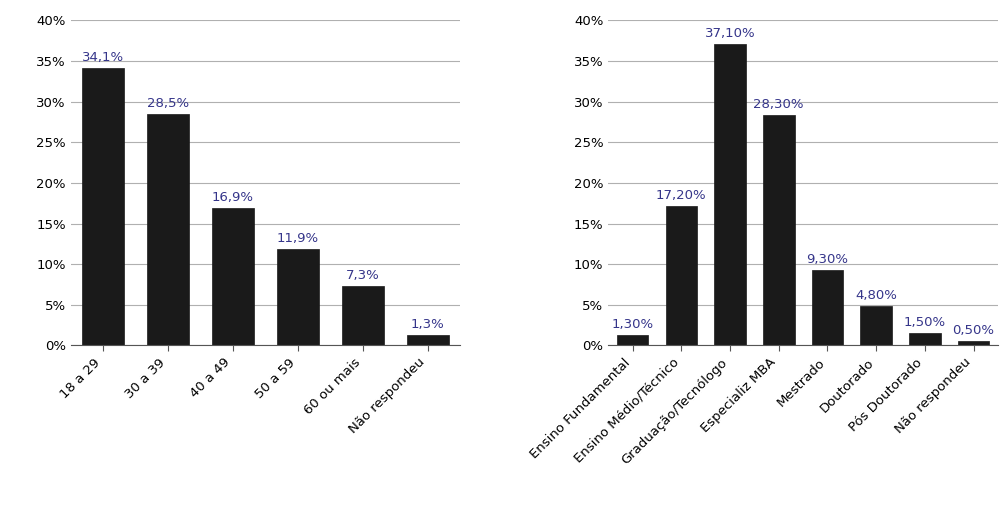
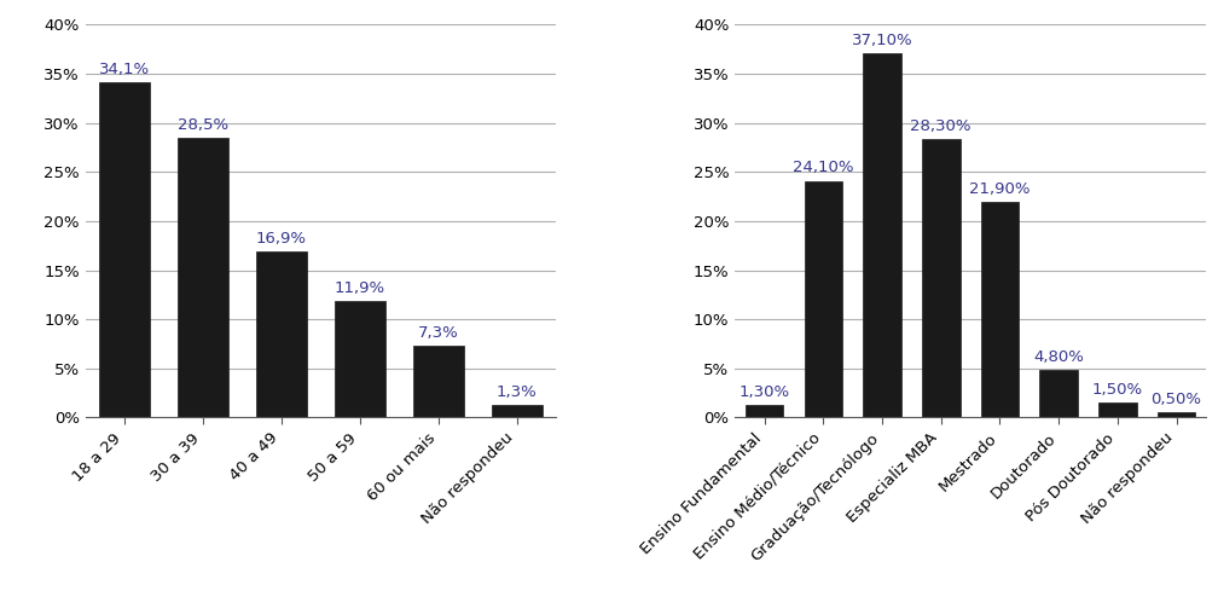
Ensino Médio/Técnico: 17,20% -> 24,10%
Mestrado: 9,30% -> 21,90%
